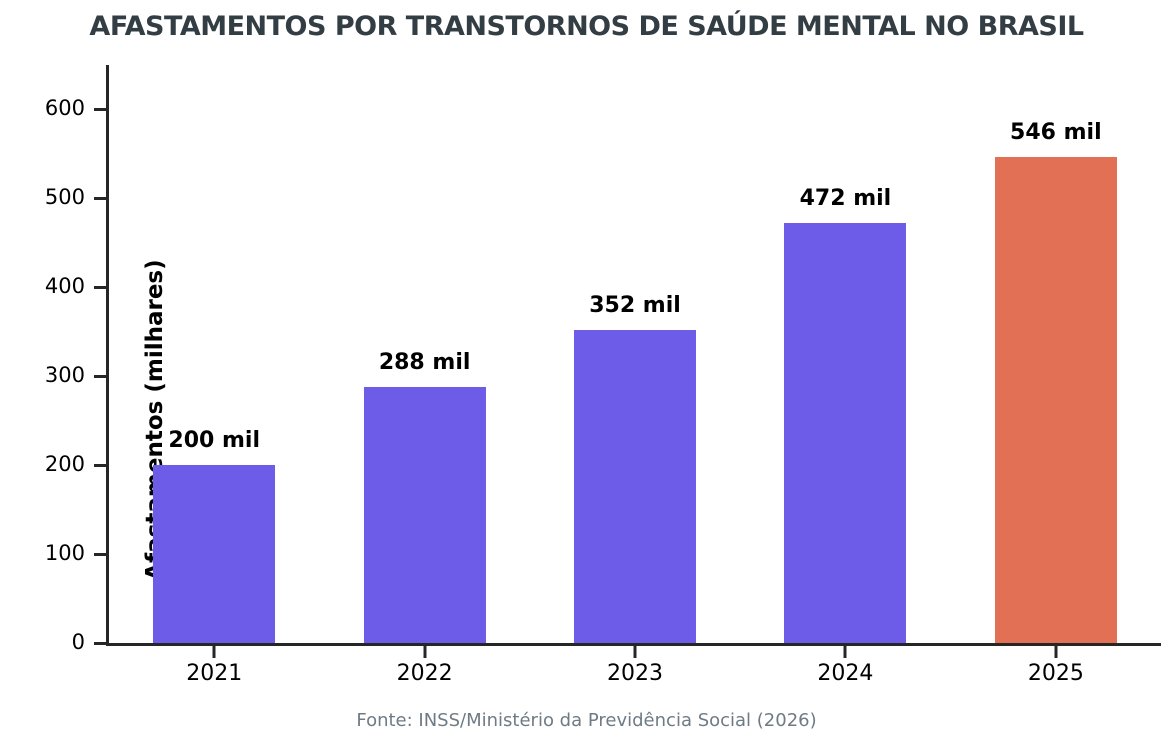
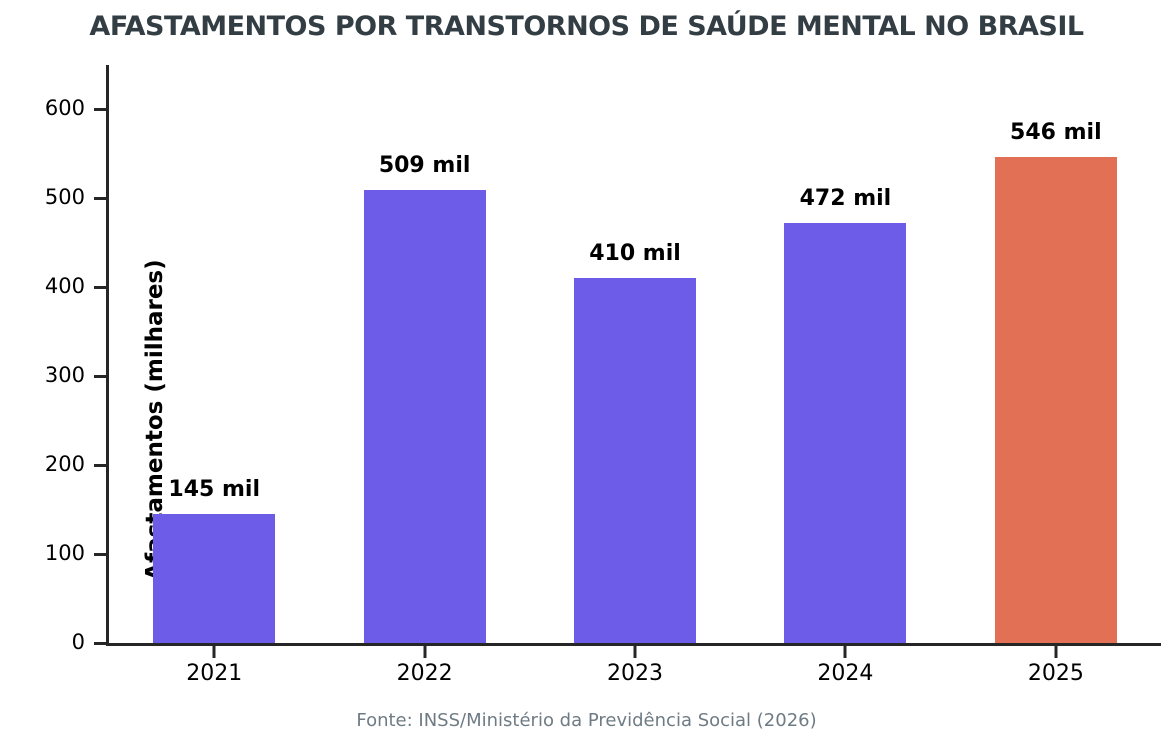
2021: 200 -> 145
2022: 288 -> 509
2023: 352 -> 410
